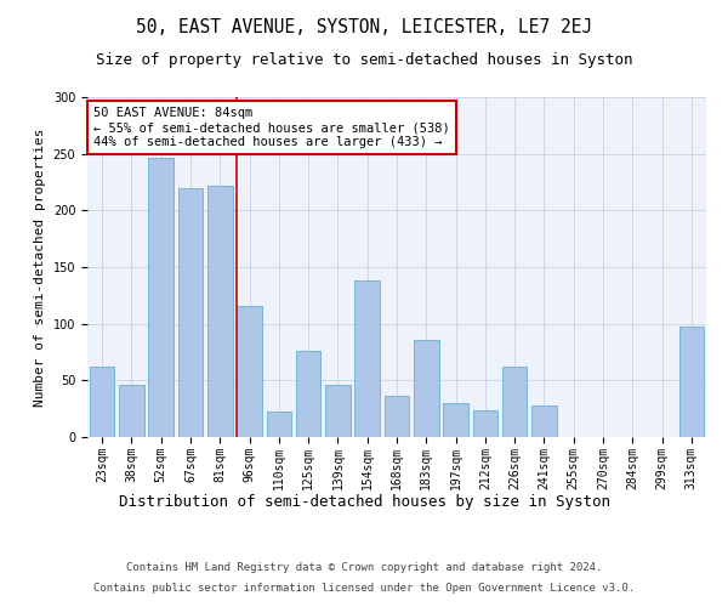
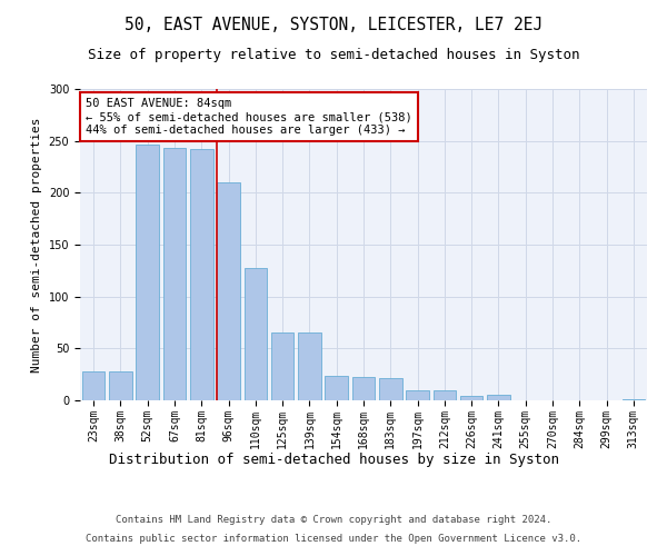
23sqm: 62 -> 28
38sqm: 46 -> 28
67sqm: 220 -> 243
81sqm: 222 -> 242
96sqm: 116 -> 210
110sqm: 22 -> 128
125sqm: 76 -> 65
139sqm: 46 -> 65
154sqm: 138 -> 24
168sqm: 36 -> 22
183sqm: 86 -> 21
197sqm: 30 -> 10
212sqm: 24 -> 10
226sqm: 62 -> 4
241sqm: 28 -> 5
313sqm: 98 -> 1
